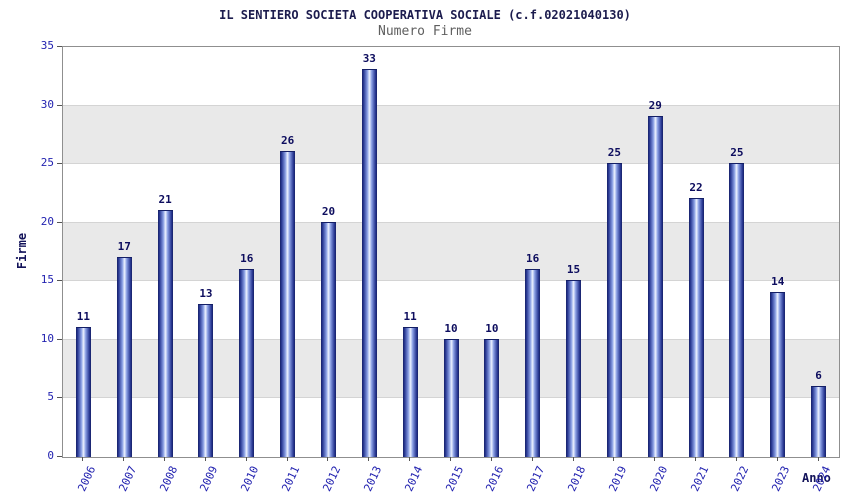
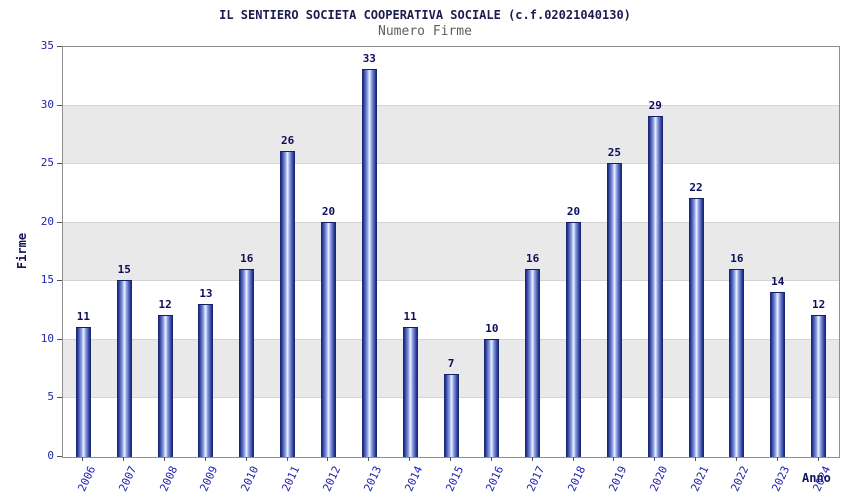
2007: 17 -> 15
2008: 21 -> 12
2015: 10 -> 7
2018: 15 -> 20
2022: 25 -> 16
2024: 6 -> 12
